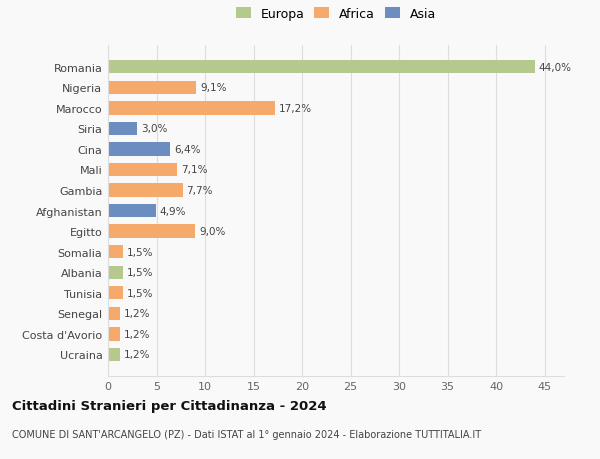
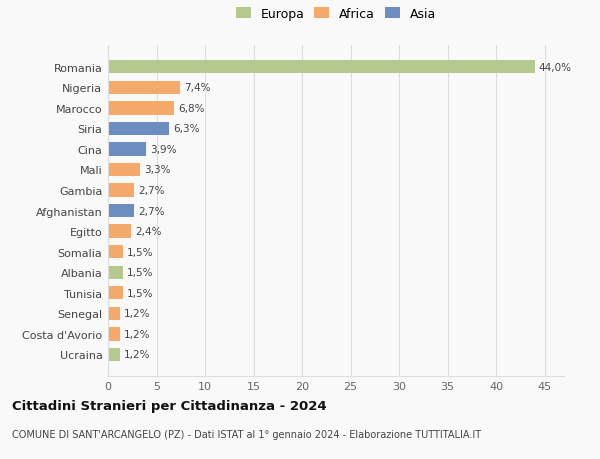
Nigeria: 9,1% -> 7,4%
Marocco: 17,2% -> 6,8%
Siria: 3,0% -> 6,3%
Cina: 6,4% -> 3,9%
Mali: 7,1% -> 3,3%
Gambia: 7,7% -> 2,7%
Afghanistan: 4,9% -> 2,7%
Egitto: 9,0% -> 2,4%
